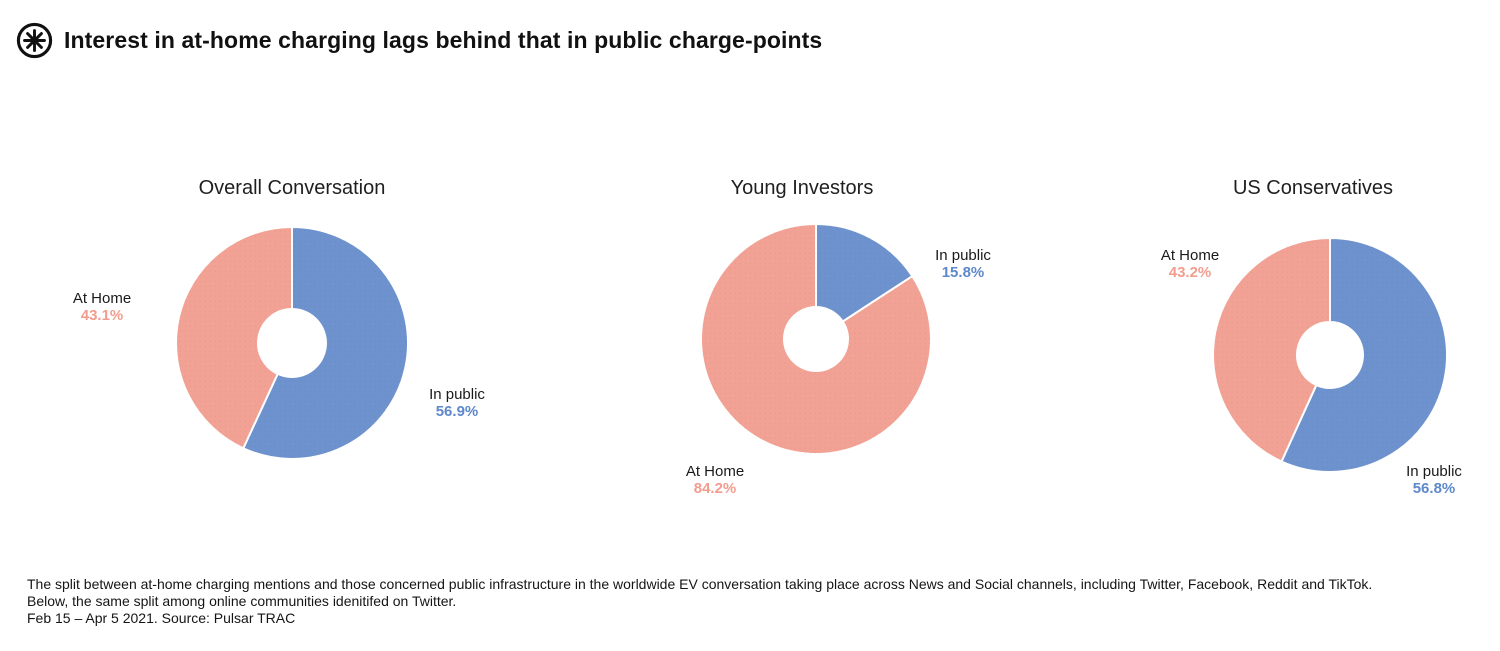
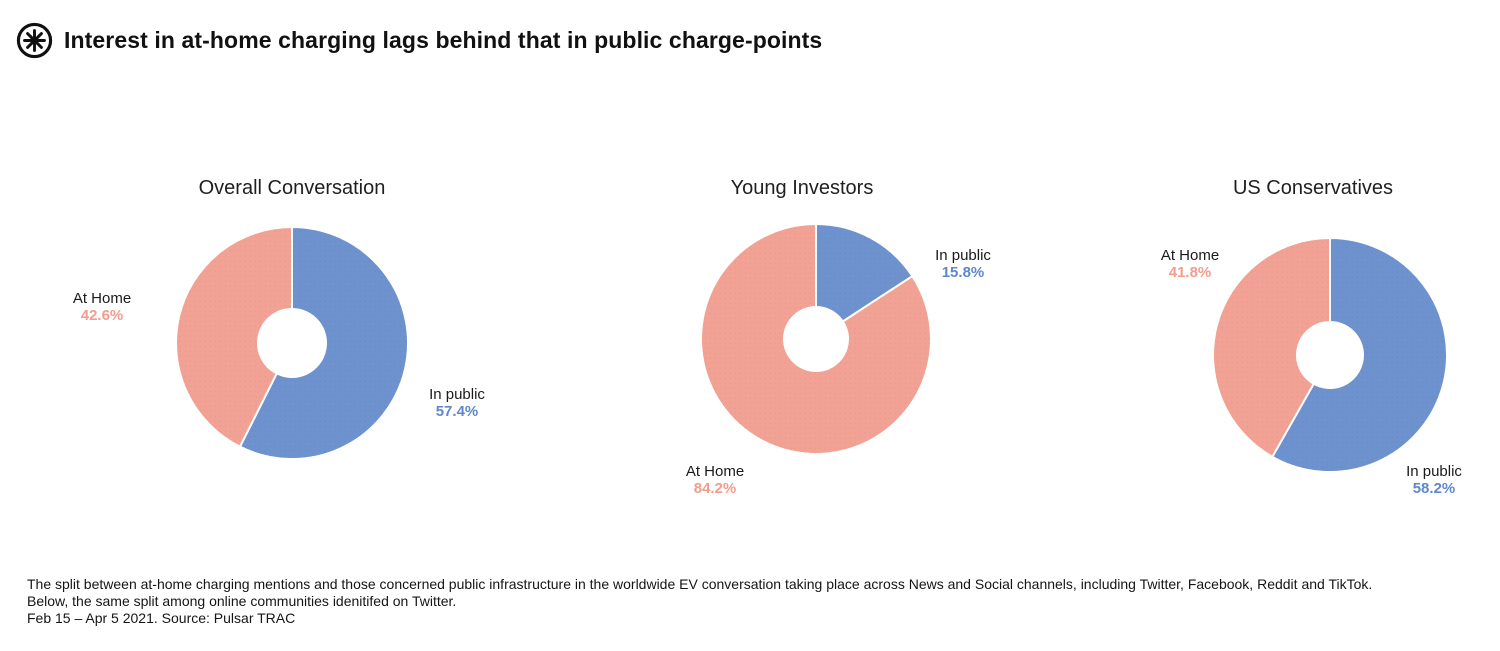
Overall Conversation/In public: 56.9% -> 57.4%
Overall Conversation/At Home: 43.1% -> 42.6%
US Conservatives/In public: 56.8% -> 58.2%
US Conservatives/At Home: 43.2% -> 41.8%
